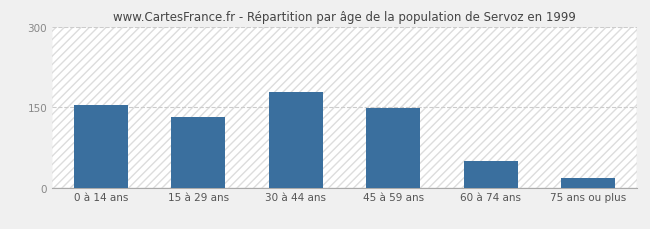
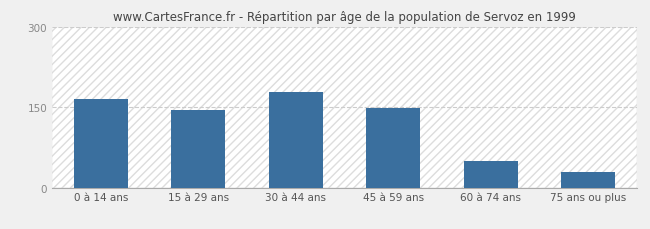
0 à 14 ans: 154 -> 166
15 à 29 ans: 132 -> 144
75 ans ou plus: 18 -> 30
